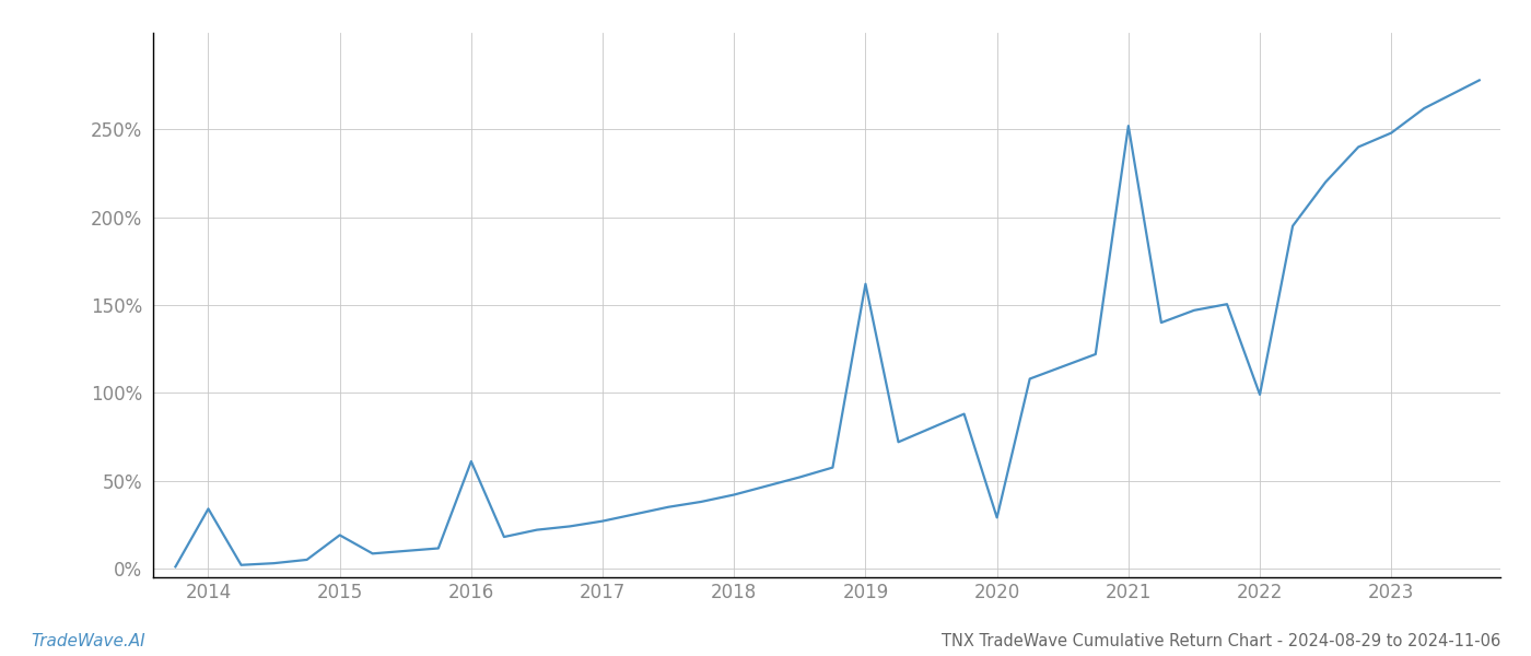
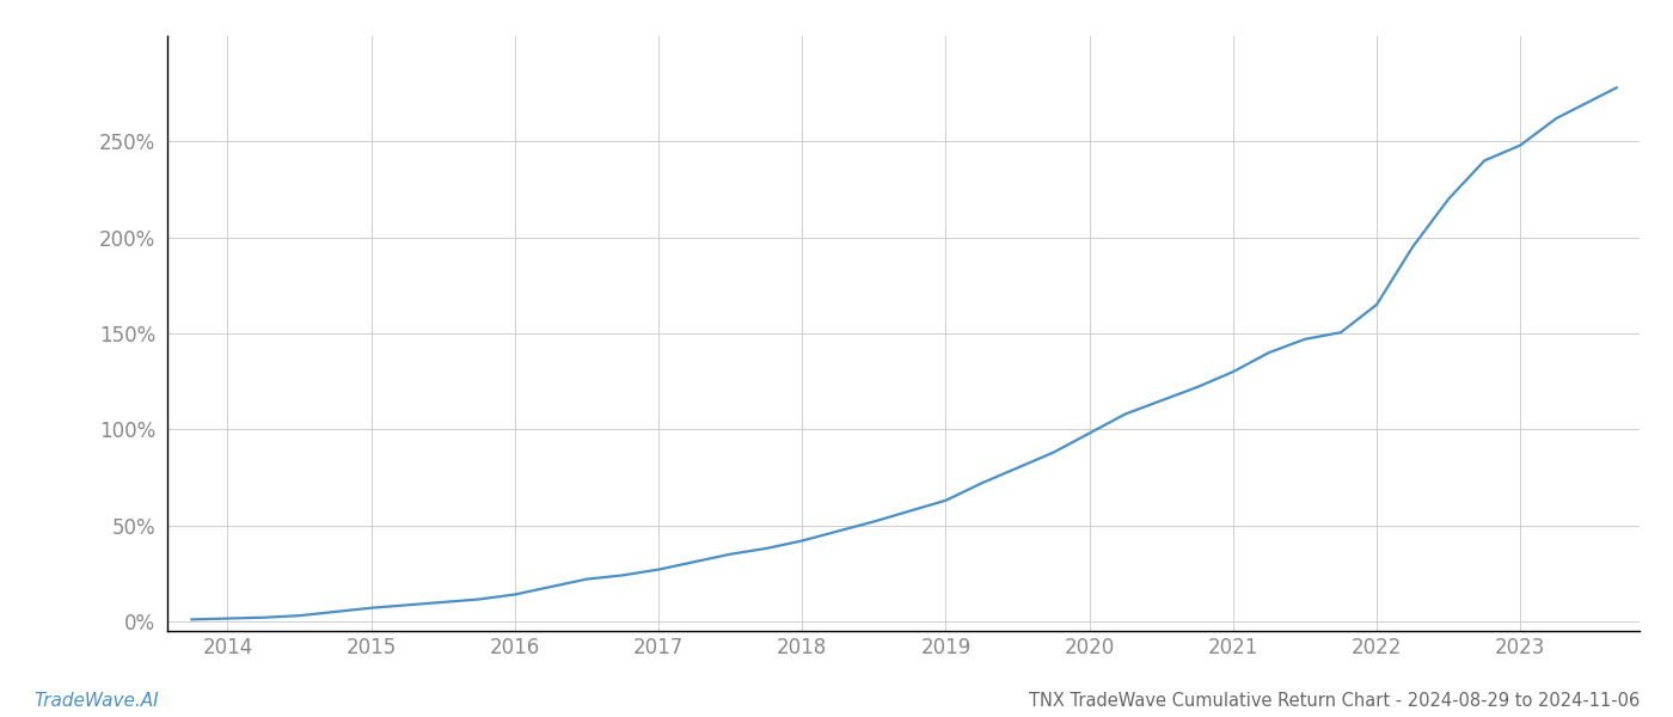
2014: 34% -> 2%
2015: 19% -> 7%
2016: 61% -> 14%
2019: 162% -> 63%
2020: 29% -> 98%
2021: 252% -> 130%
2022: 99% -> 165%
